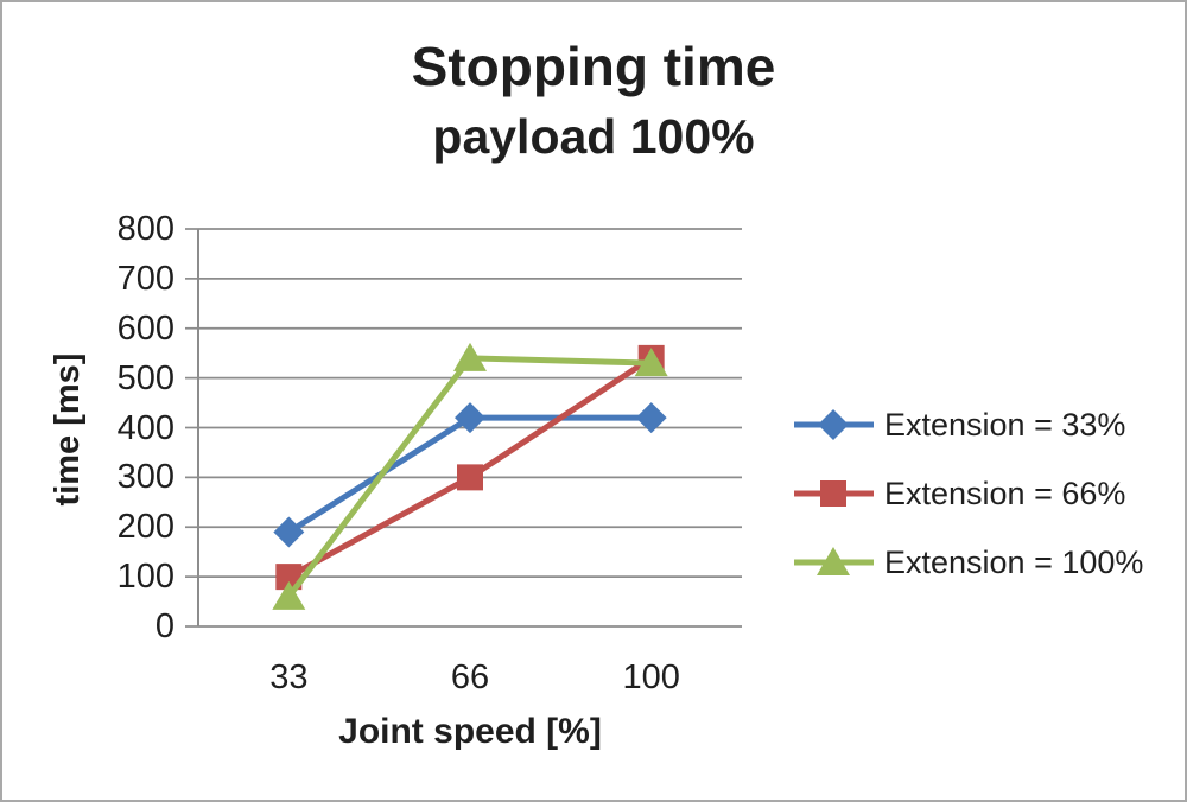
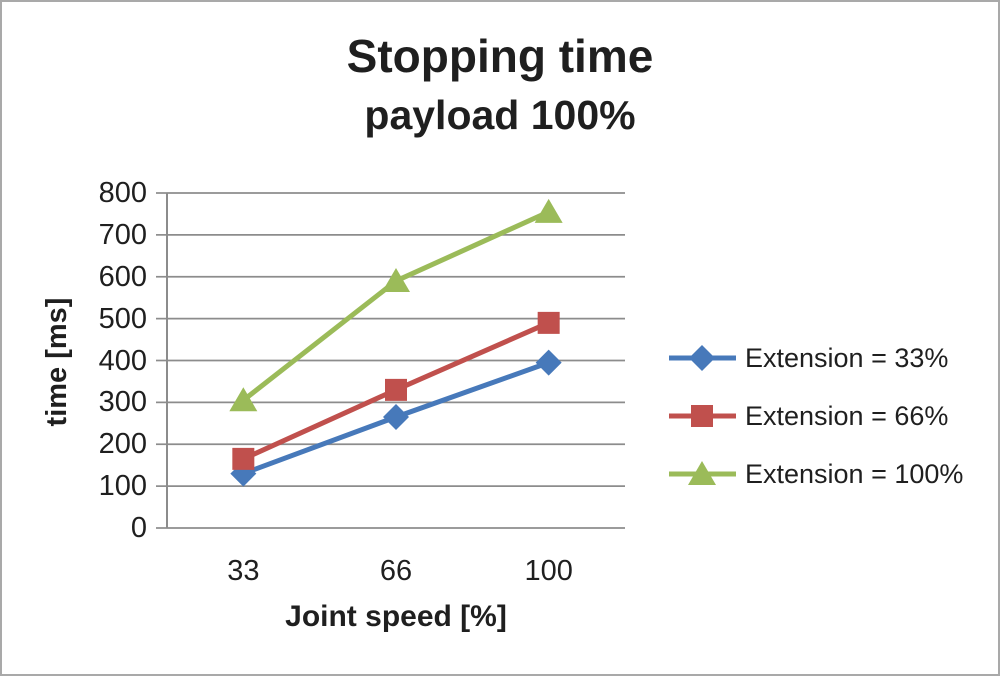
Extension = 33%/33: 190 -> 130
Extension = 66%/33: 100 -> 160
Extension = 100%/33: 60 -> 300
Extension = 33%/66: 420 -> 260
Extension = 66%/66: 300 -> 330
Extension = 100%/66: 540 -> 590
Extension = 33%/100: 420 -> 400
Extension = 66%/100: 540 -> 490
Extension = 100%/100: 530 -> 760
